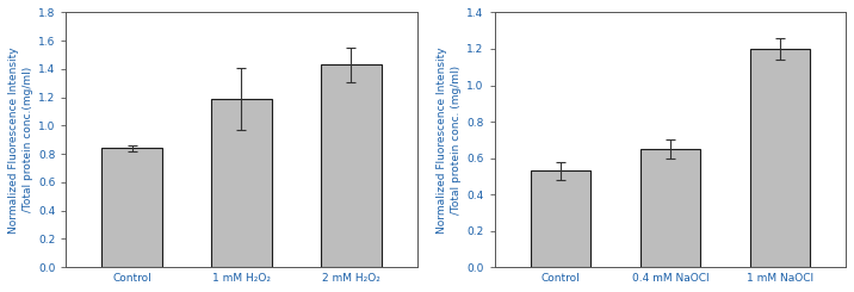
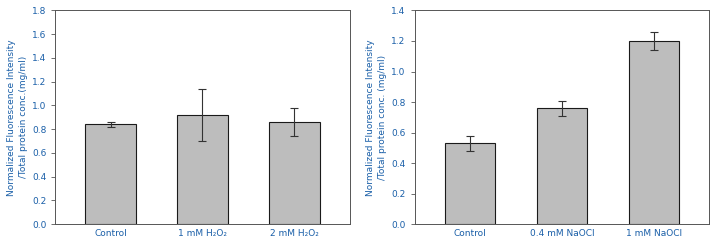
1 mM H₂O₂: 1.19 -> 0.92
2 mM H₂O₂: 1.43 -> 0.86
0.4 mM NaOCl: 0.65 -> 0.76
